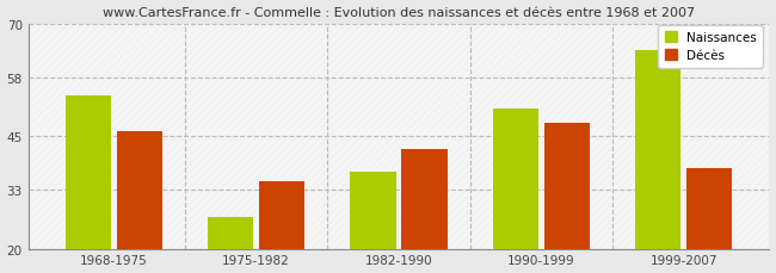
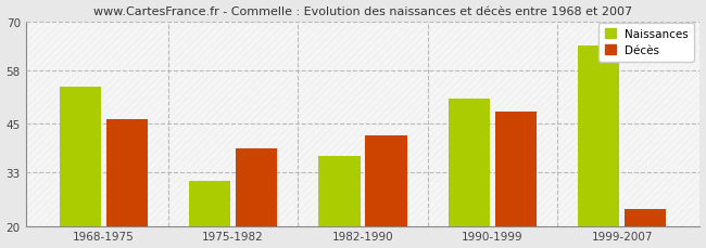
Naissances/1975-1982: 27 -> 31
Décès/1975-1982: 35 -> 39
Décès/1999-2007: 38 -> 24
